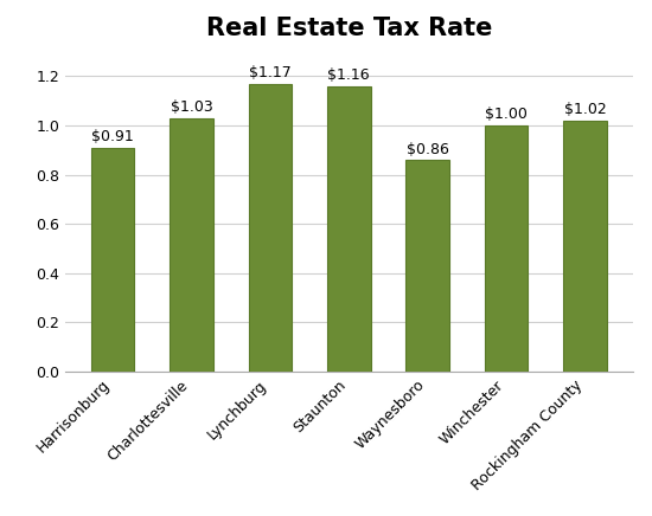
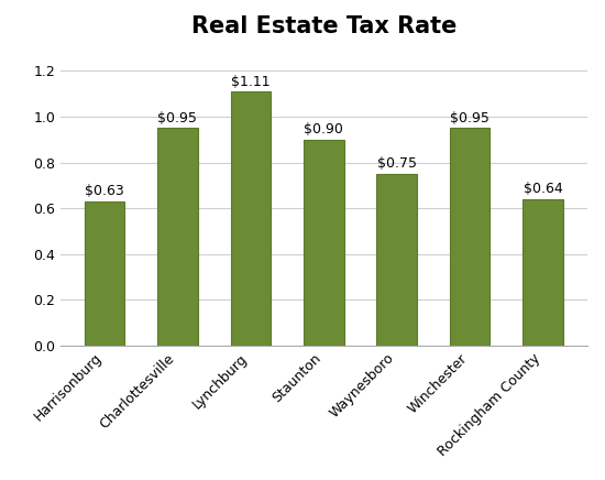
Harrisonburg: $0.91 -> $0.63
Charlottesville: $1.03 -> $0.95
Lynchburg: $1.17 -> $1.11
Staunton: $1.16 -> $0.90
Waynesboro: $0.86 -> $0.75
Winchester: $1.00 -> $0.95
Rockingham County: $1.02 -> $0.64
